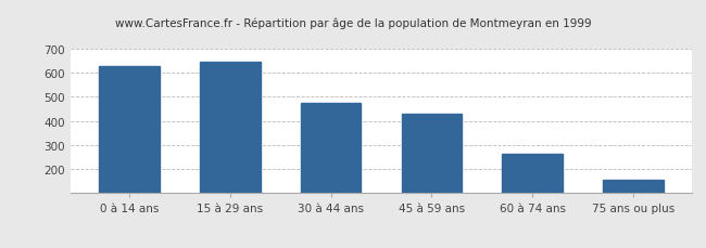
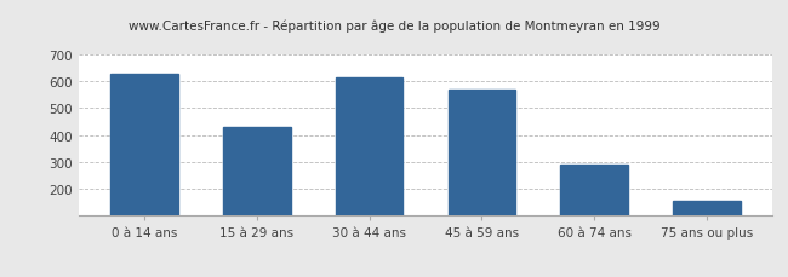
15 à 29 ans: 645 -> 428
30 à 44 ans: 475 -> 614
45 à 59 ans: 430 -> 568
60 à 74 ans: 265 -> 292
